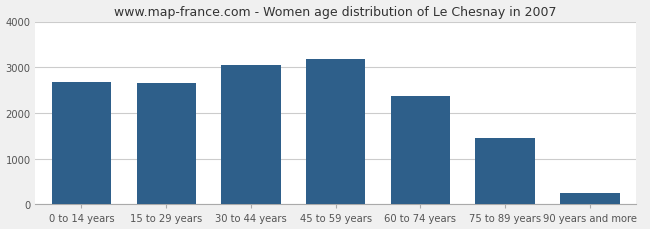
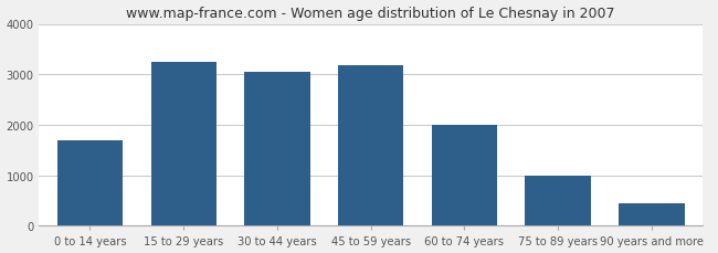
0 to 14 years: 2670 -> 1700
15 to 29 years: 2650 -> 3250
60 to 74 years: 2360 -> 2000
75 to 89 years: 1450 -> 1000
90 years and more: 240 -> 450
